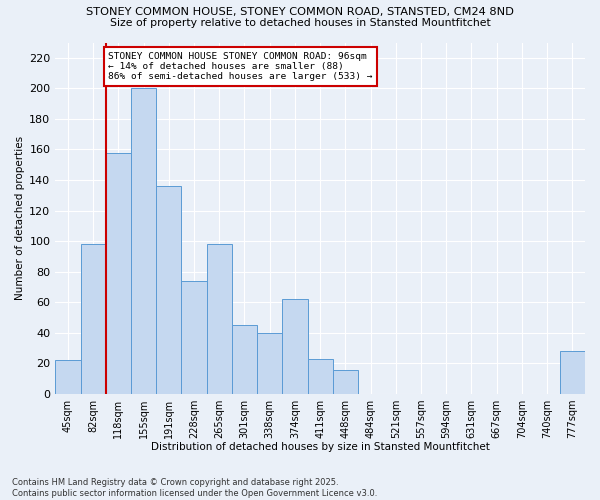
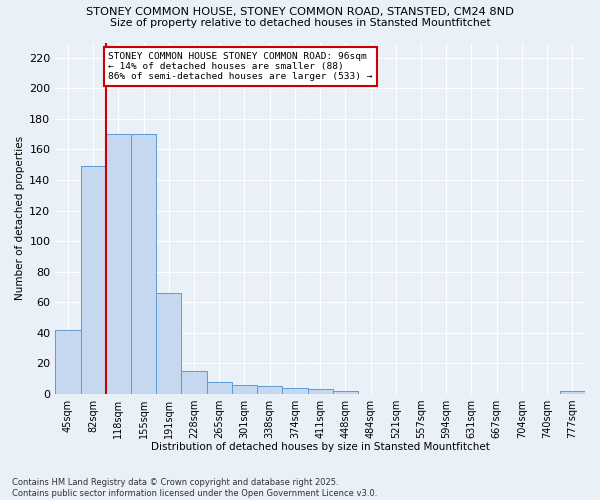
45sqm: 22 -> 42
82sqm: 98 -> 149
118sqm: 158 -> 170
155sqm: 200 -> 170
191sqm: 136 -> 66
228sqm: 74 -> 15
265sqm: 98 -> 8
301sqm: 45 -> 6
338sqm: 40 -> 5
374sqm: 62 -> 4
411sqm: 23 -> 3
448sqm: 16 -> 2
777sqm: 28 -> 2
